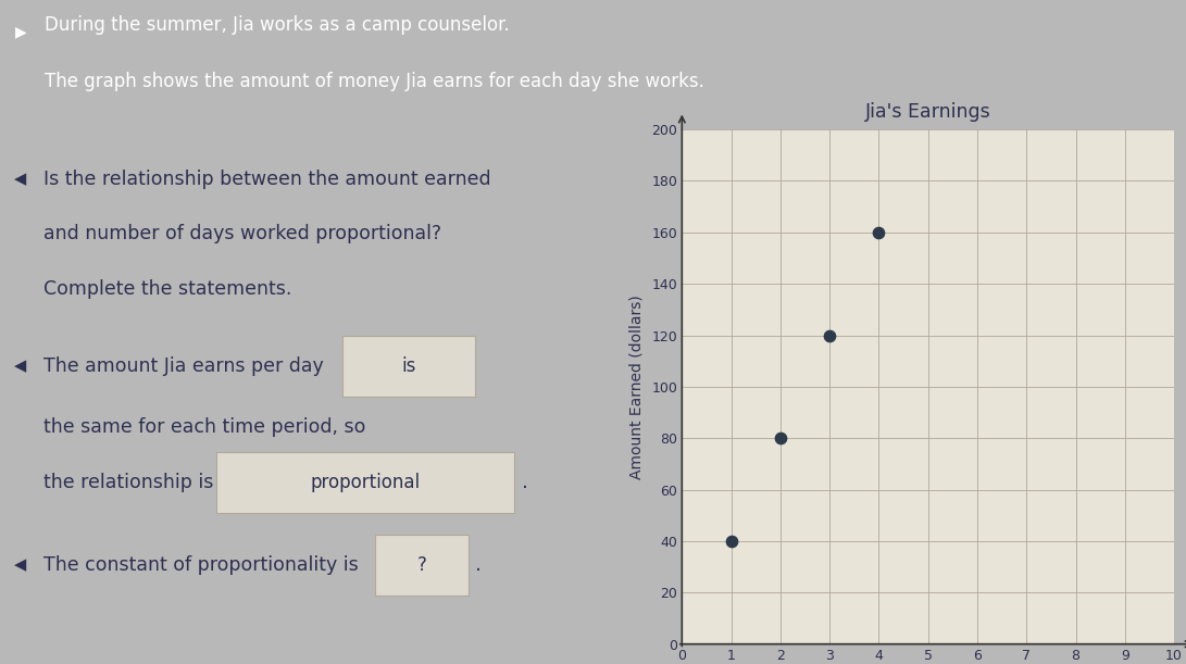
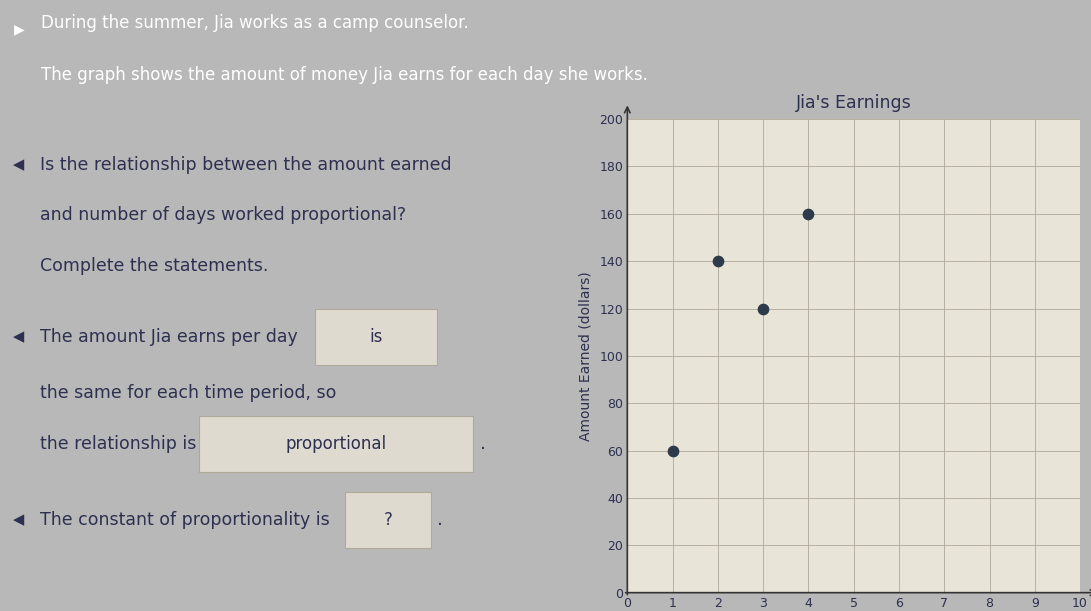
1: 40 -> 60
2: 80 -> 140
